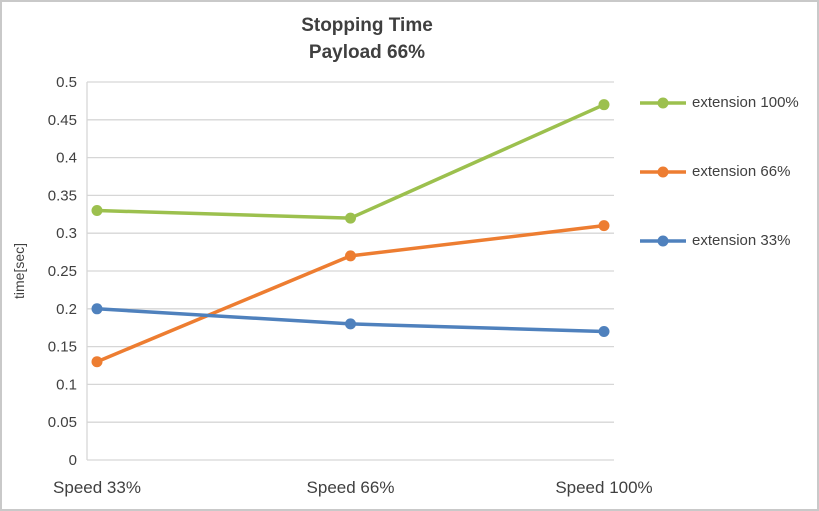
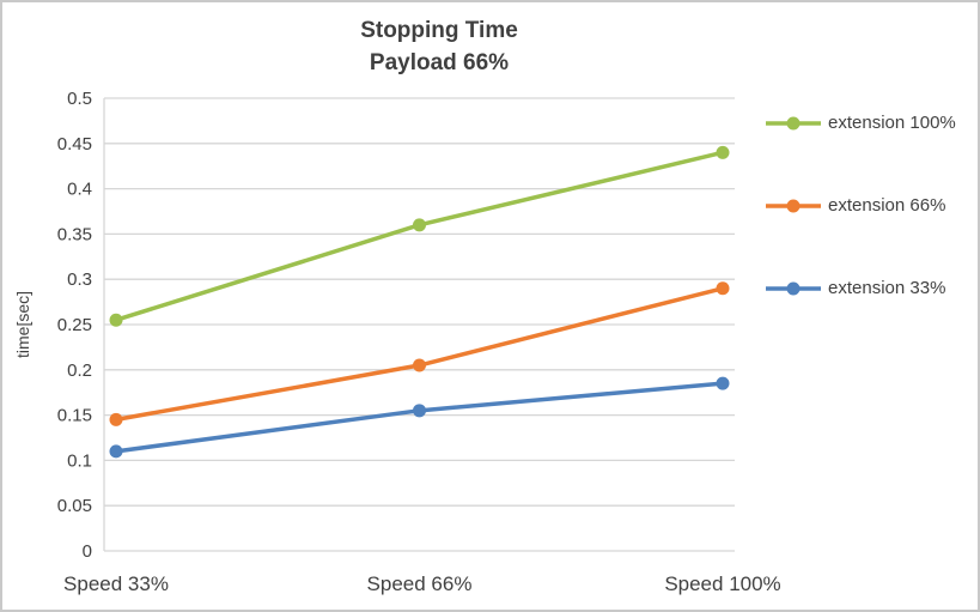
extension 100%/Speed 33%: 0.33 -> 0.26
extension 66%/Speed 33%: 0.13 -> 0.14
extension 33%/Speed 33%: 0.20 -> 0.11
extension 100%/Speed 66%: 0.32 -> 0.36
extension 66%/Speed 66%: 0.27 -> 0.20
extension 33%/Speed 66%: 0.18 -> 0.15
extension 100%/Speed 100%: 0.47 -> 0.44
extension 66%/Speed 100%: 0.31 -> 0.29
extension 33%/Speed 100%: 0.17 -> 0.18
